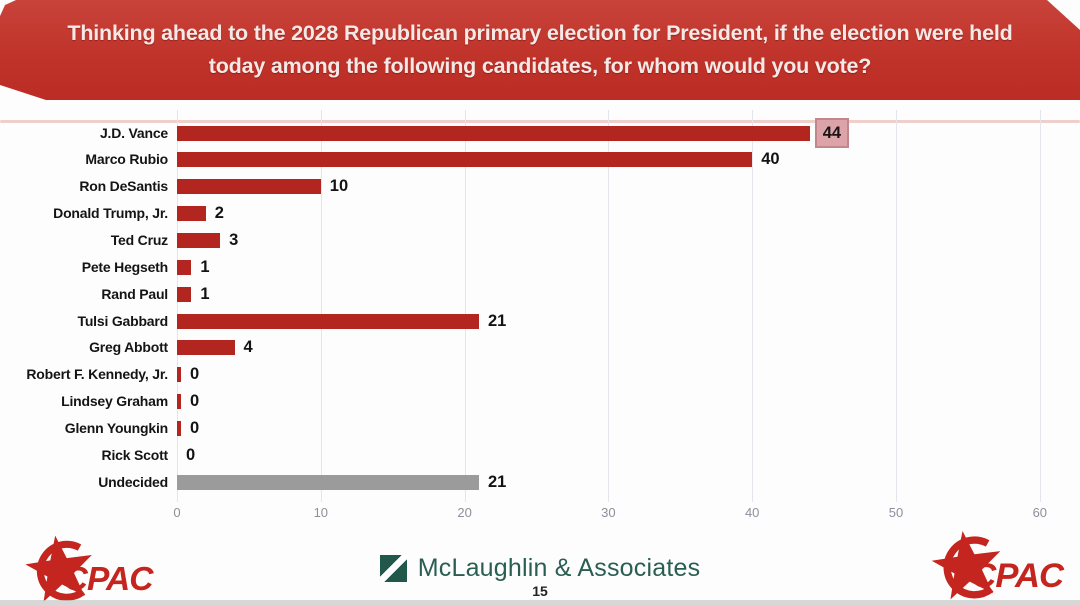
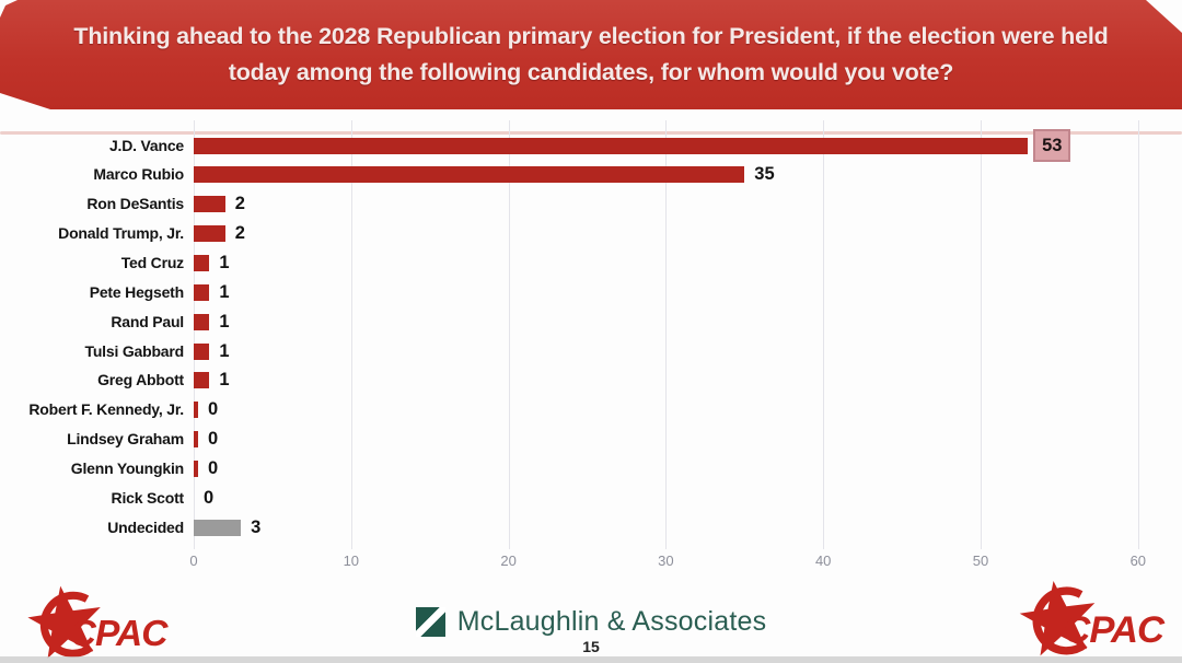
J.D. Vance: 44 -> 53
Marco Rubio: 40 -> 35
Ron DeSantis: 10 -> 2
Ted Cruz: 3 -> 1
Tulsi Gabbard: 21 -> 1
Greg Abbott: 4 -> 1
Undecided: 21 -> 3
